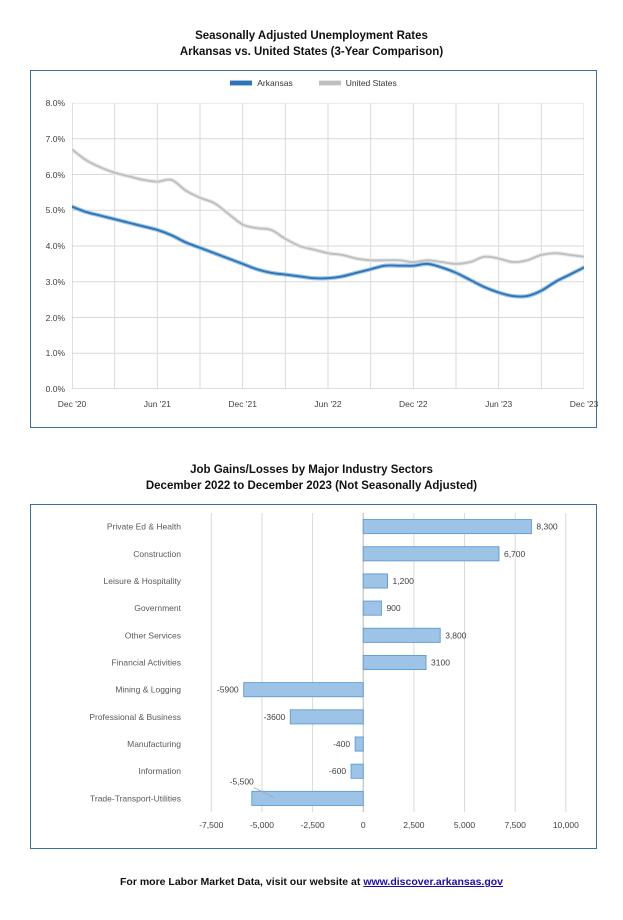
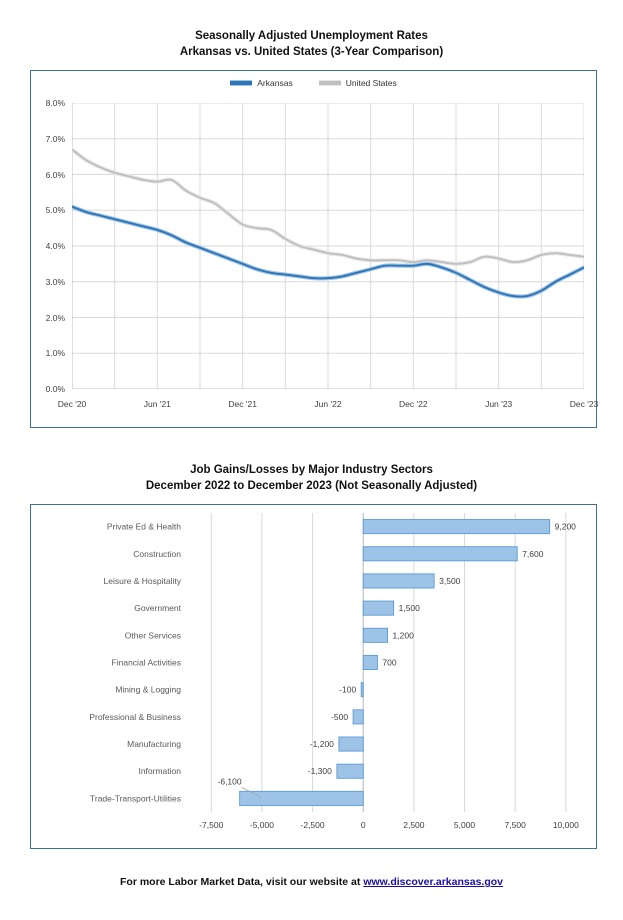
Job Gains/Losses by Major Industry Sectors/Private Ed & Health: 8,300 -> 9,200
Job Gains/Losses by Major Industry Sectors/Construction: 6,700 -> 7,600
Job Gains/Losses by Major Industry Sectors/Leisure & Hospitality: 1,200 -> 3,500
Job Gains/Losses by Major Industry Sectors/Government: 900 -> 1,500
Job Gains/Losses by Major Industry Sectors/Other Services: 3,800 -> 1,200
Job Gains/Losses by Major Industry Sectors/Financial Activities: 3100 -> 700
Job Gains/Losses by Major Industry Sectors/Mining & Logging: -5900 -> -100
Job Gains/Losses by Major Industry Sectors/Professional & Business: -3600 -> -500
Job Gains/Losses by Major Industry Sectors/Manufacturing: -400 -> -1,200
Job Gains/Losses by Major Industry Sectors/Information: -600 -> -1,300
Job Gains/Losses by Major Industry Sectors/Trade-Transport-Utilities: -5,500 -> -6,100
